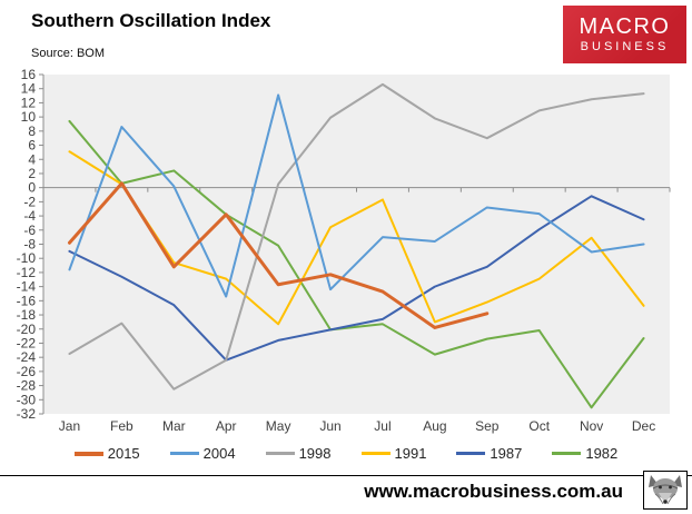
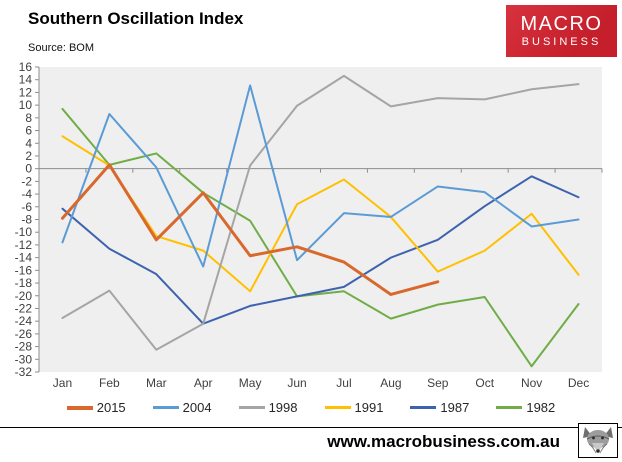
1987/Jan: -9 -> -6
1991/Aug: -19 -> -8
1998/Sep: 7 -> 11
